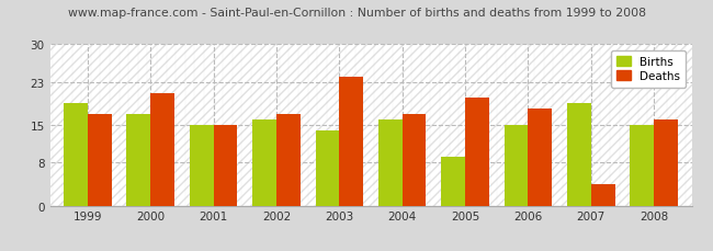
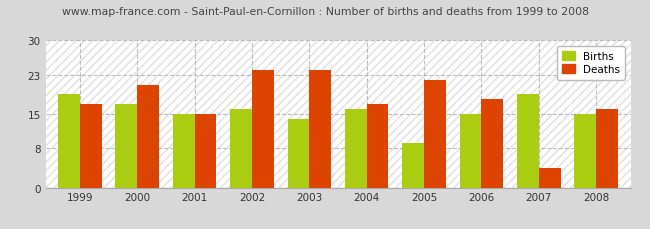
Deaths/2002: 17 -> 24
Deaths/2005: 20 -> 22
